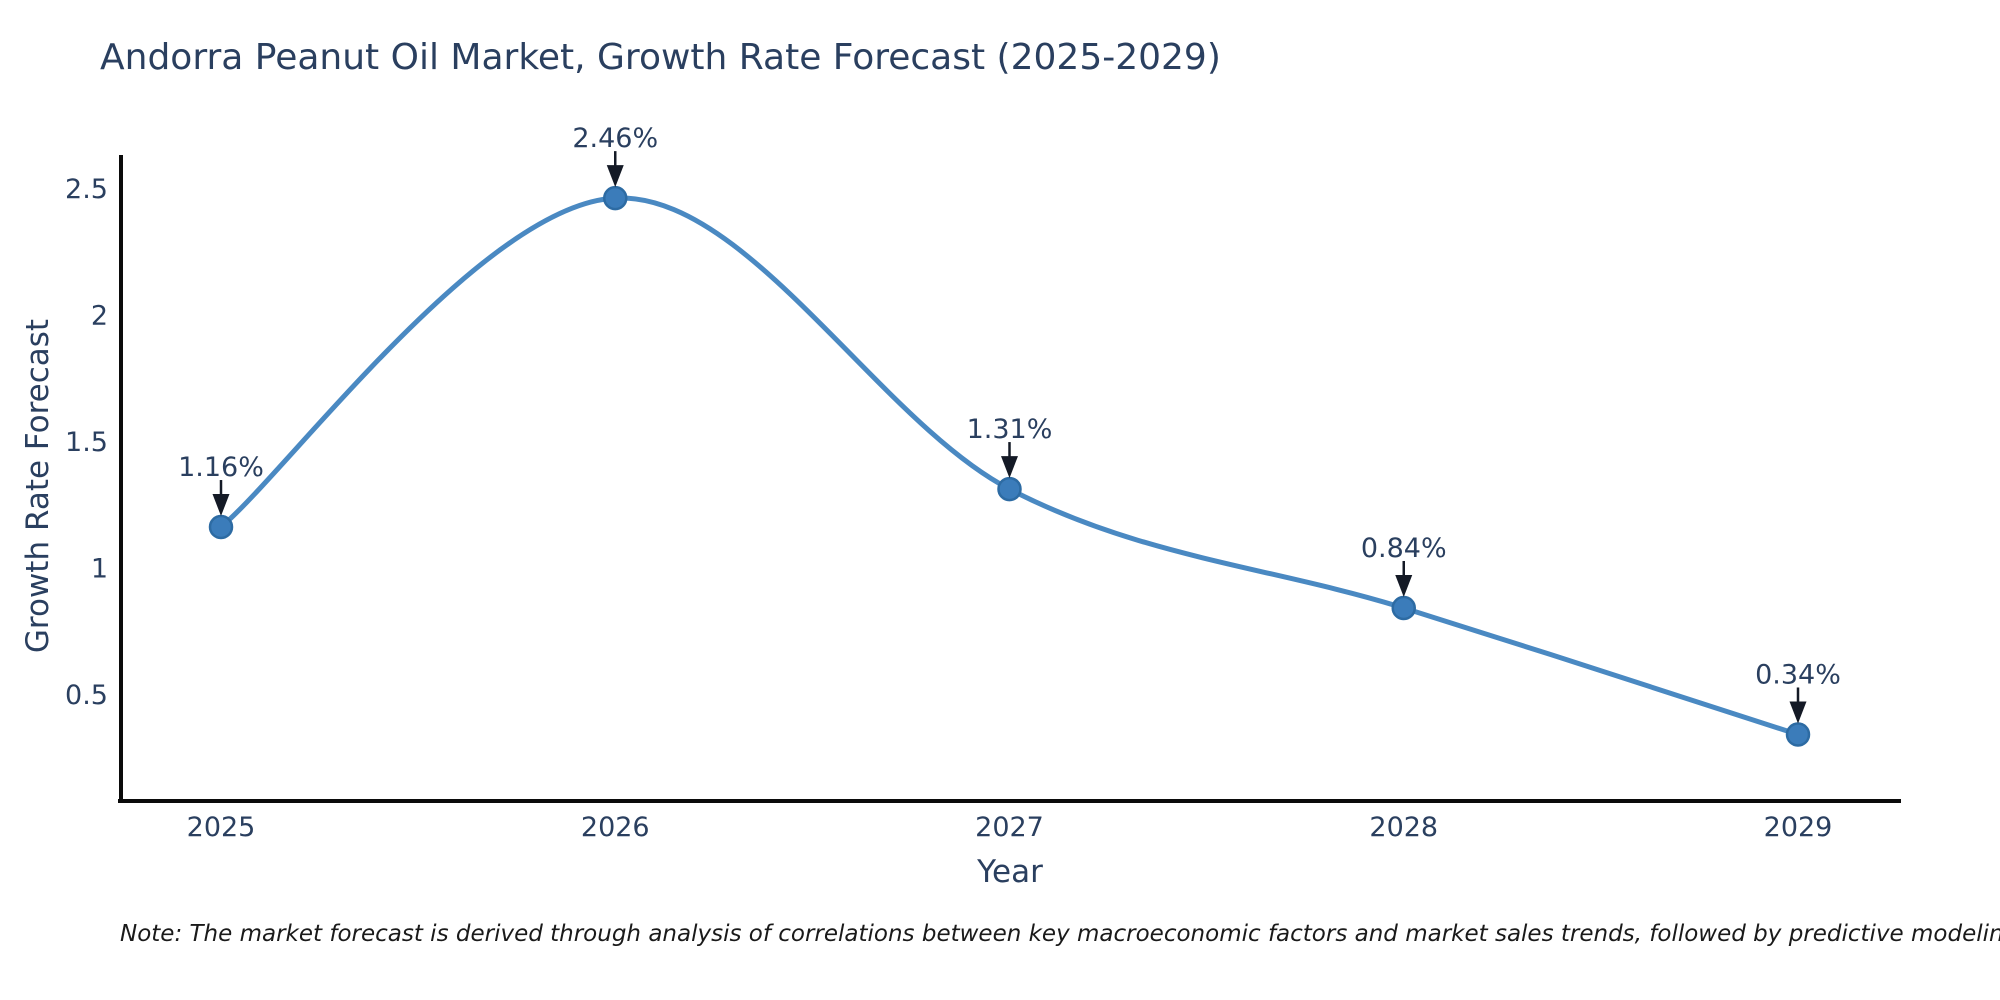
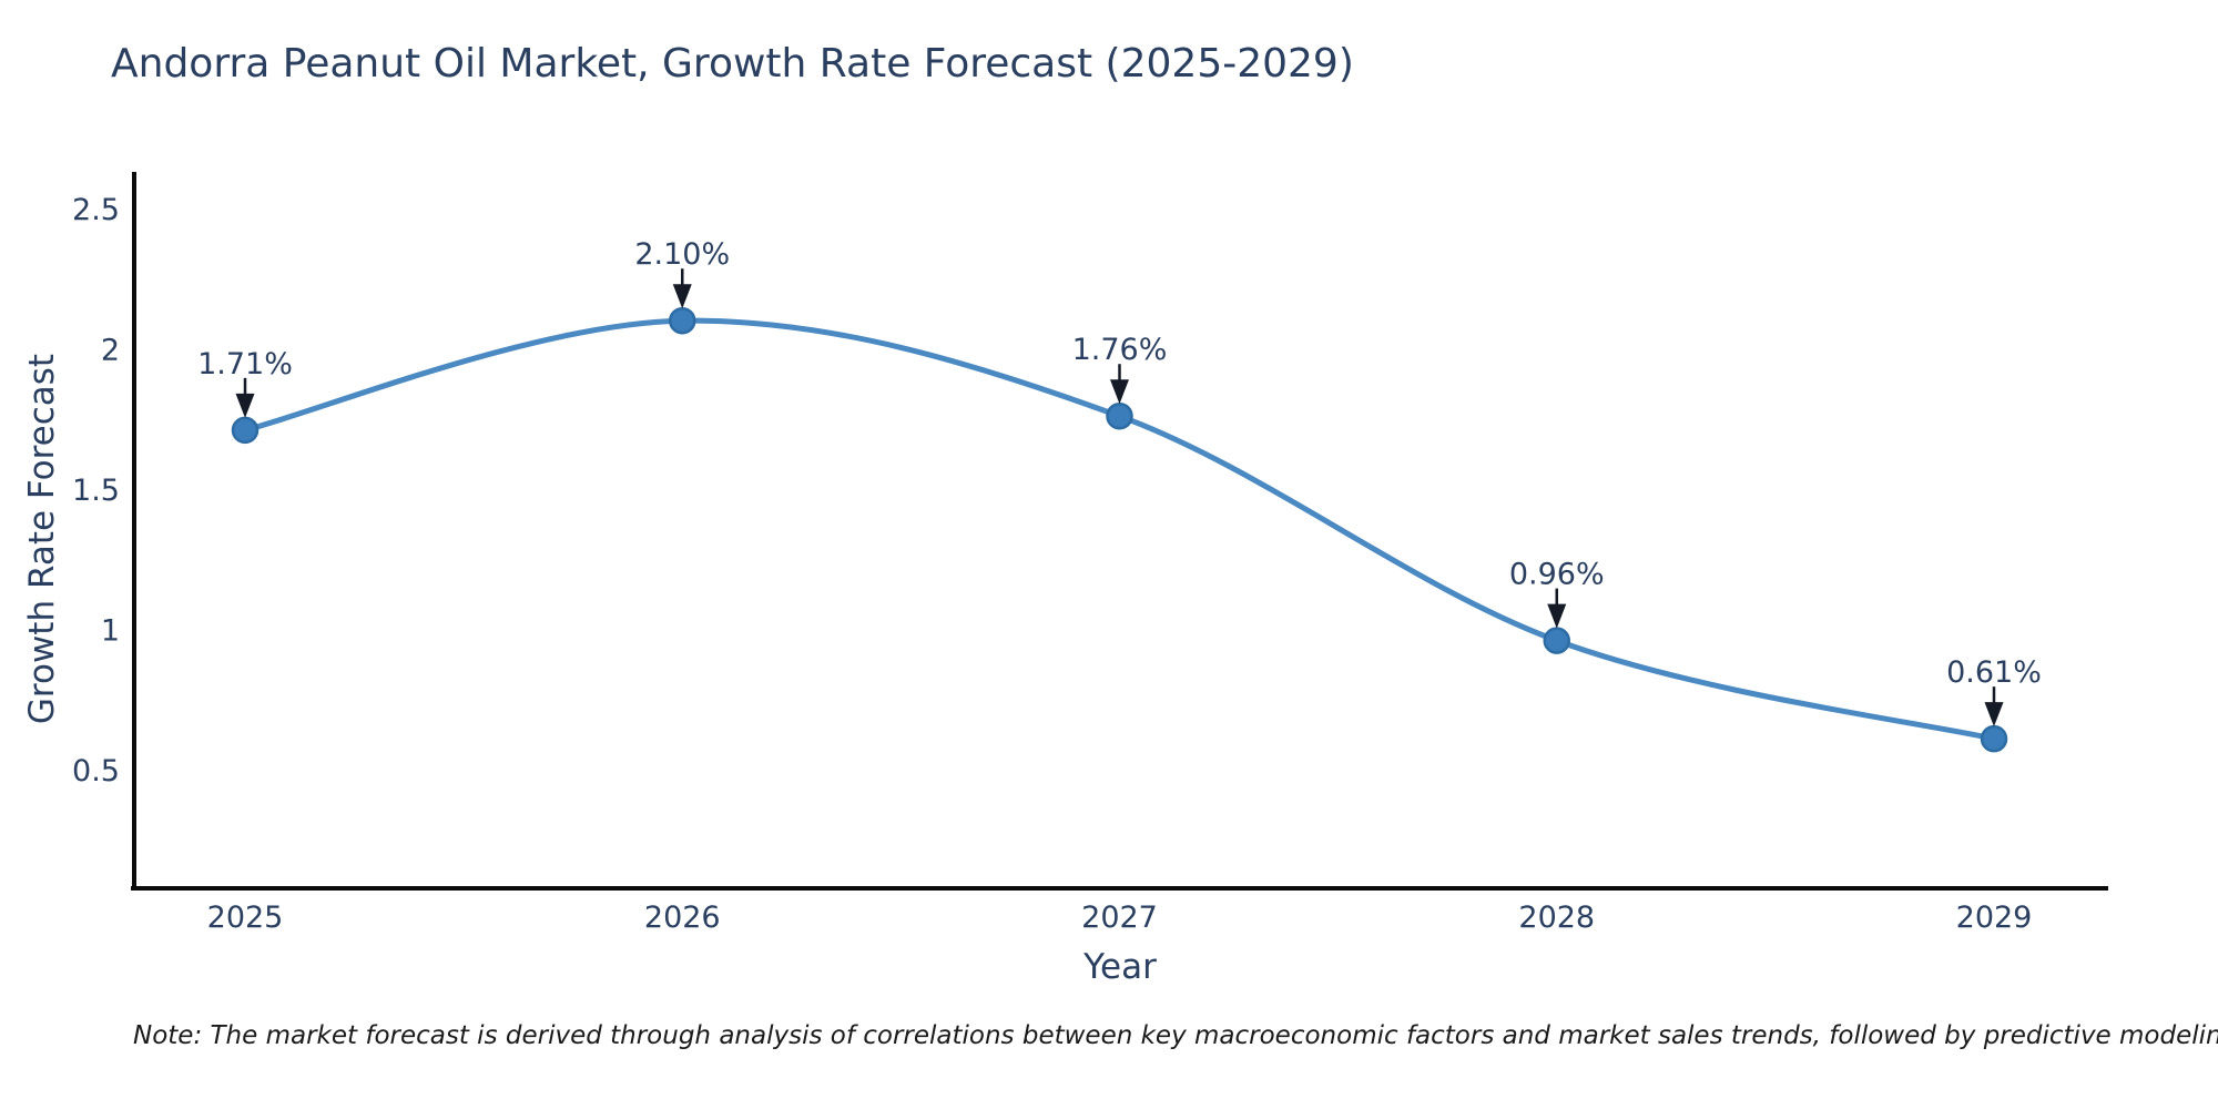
2025: 1.16% -> 1.71%
2026: 2.46% -> 2.10%
2027: 1.31% -> 1.76%
2028: 0.84% -> 0.96%
2029: 0.34% -> 0.61%
